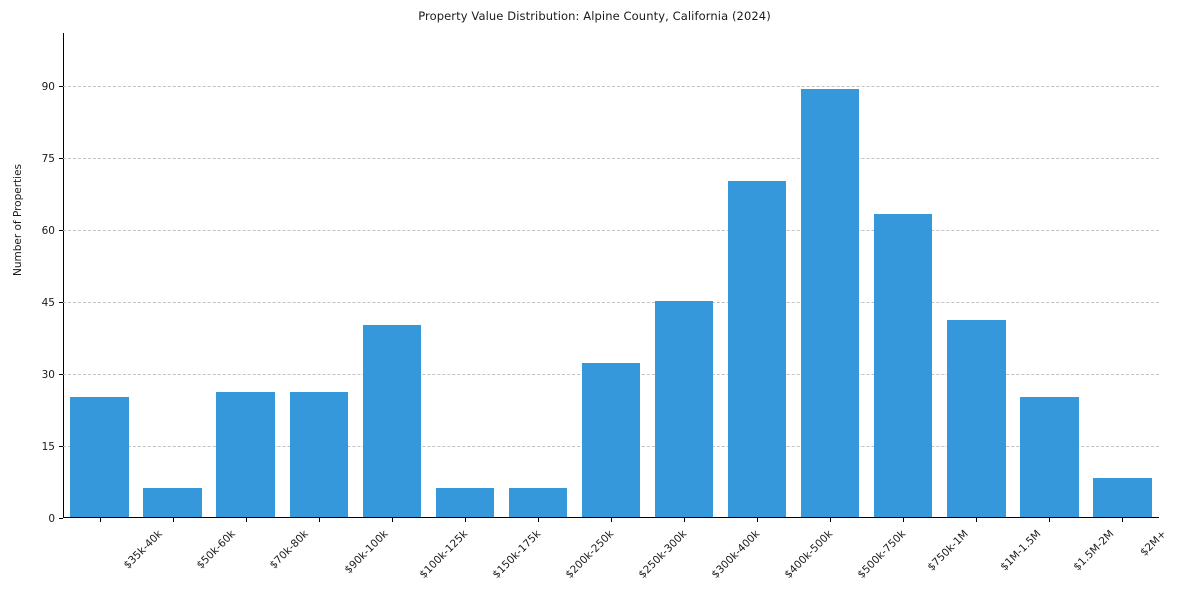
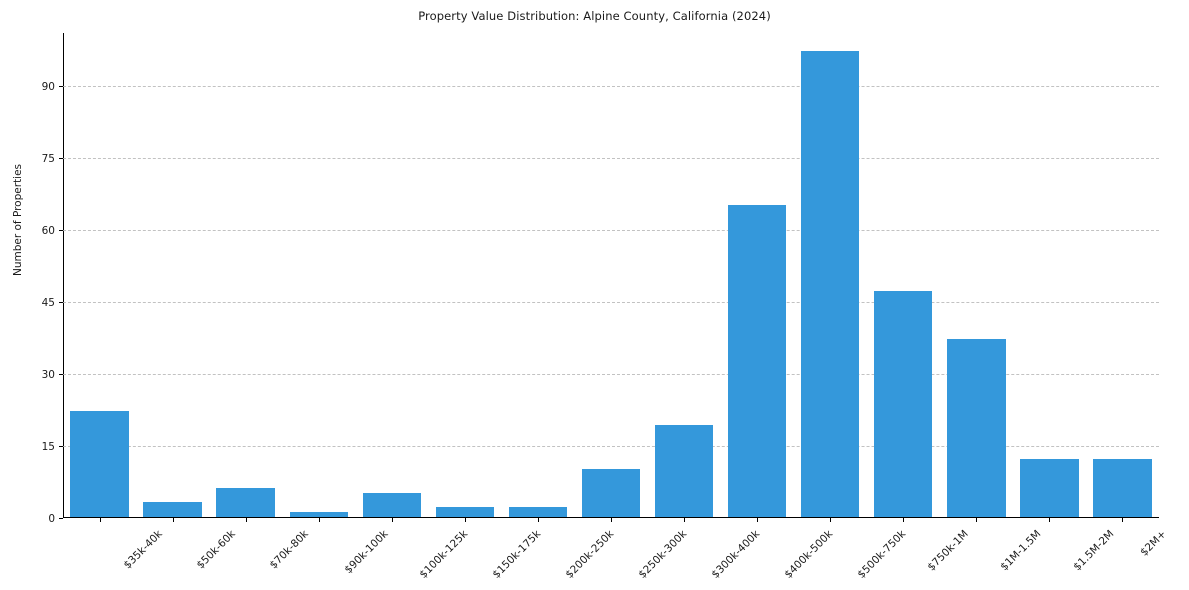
$35k-40k: 25 -> 22
$50k-60k: 6 -> 3
$70k-80k: 26 -> 6
$90k-100k: 26 -> 1
$100k-125k: 40 -> 5
$150k-175k: 6 -> 2
$200k-250k: 6 -> 2
$250k-300k: 32 -> 10
$300k-400k: 45 -> 19
$400k-500k: 70 -> 65
$500k-750k: 89 -> 97
$750k-1M: 63 -> 47
$1M-1.5M: 41 -> 37
$1.5M-2M: 25 -> 12
$2M+: 8 -> 12
